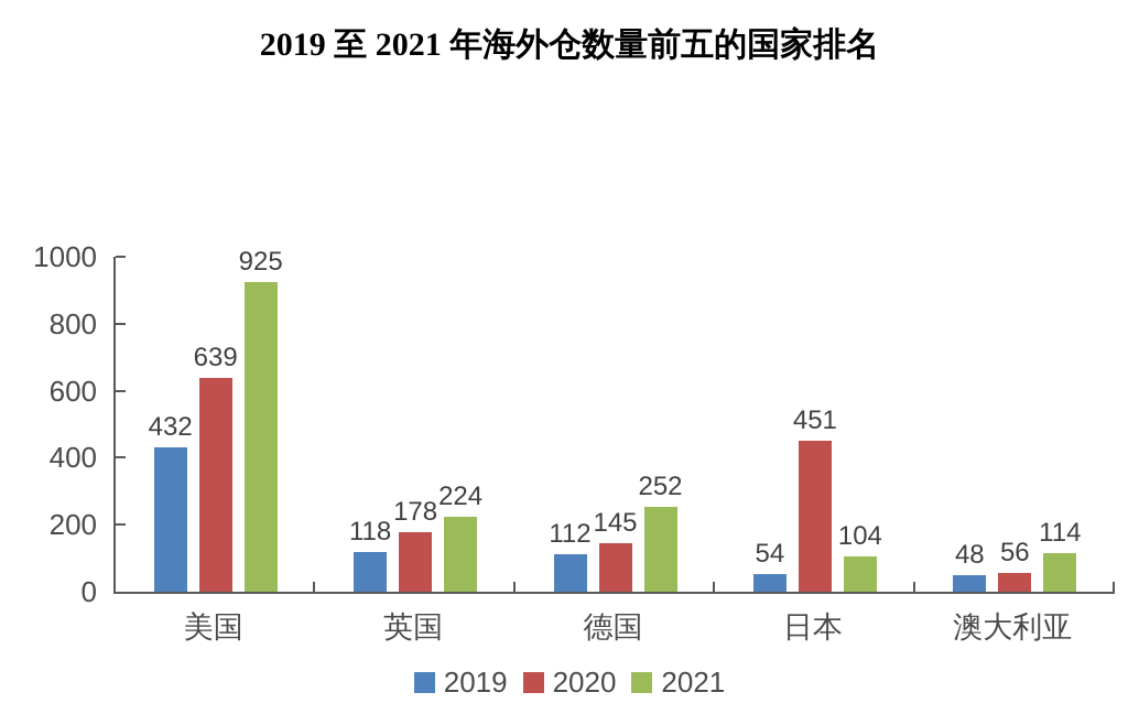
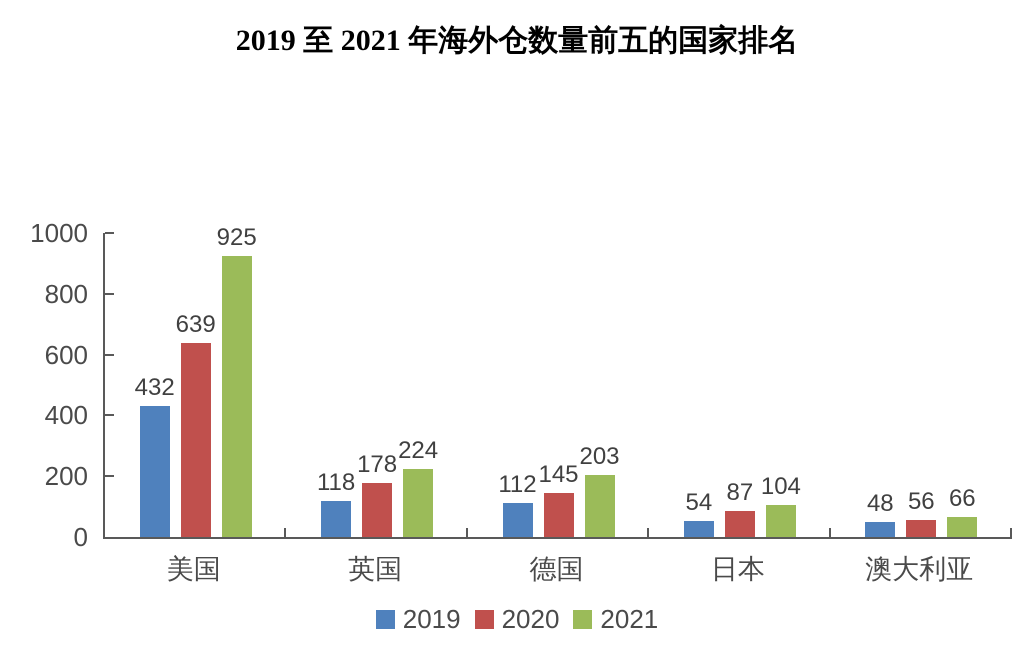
2021/德国: 252 -> 203
2020/日本: 451 -> 87
2021/澳大利亚: 114 -> 66
